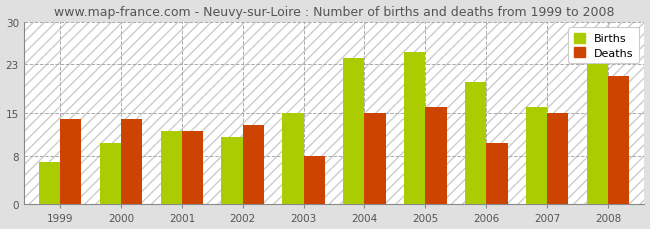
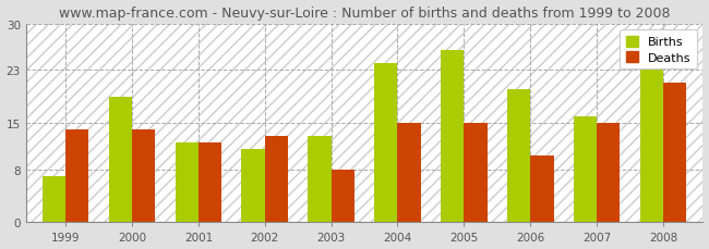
Births/2000: 10 -> 19
Births/2003: 15 -> 13
Births/2005: 25 -> 26
Deaths/2005: 16 -> 15
